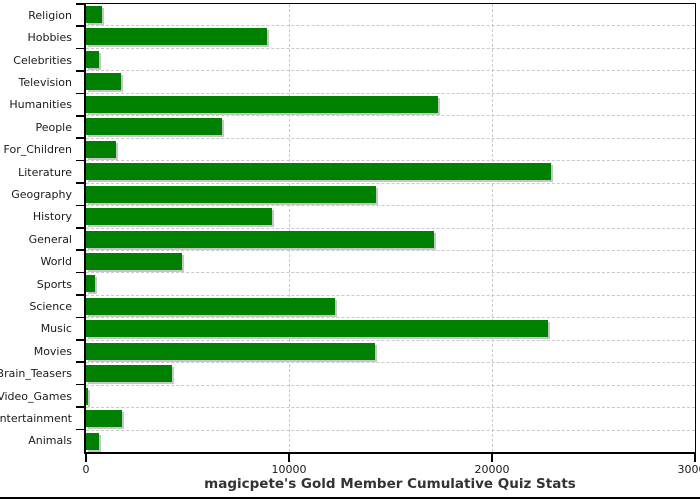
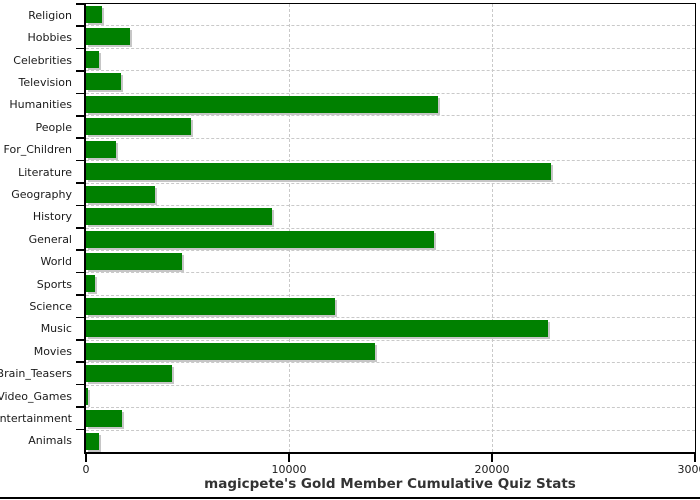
Hobbies: 8900 -> 2200
People: 6700 -> 5200
Geography: 14300 -> 3400
